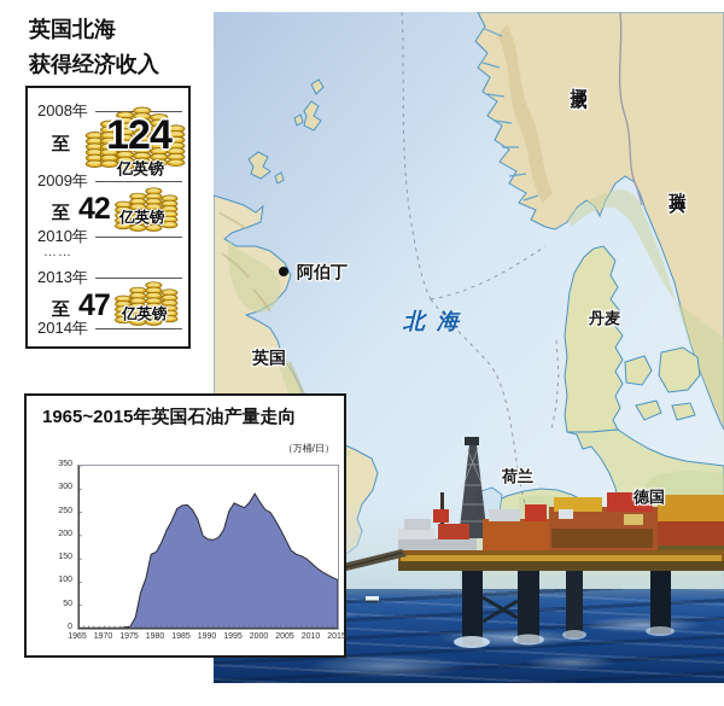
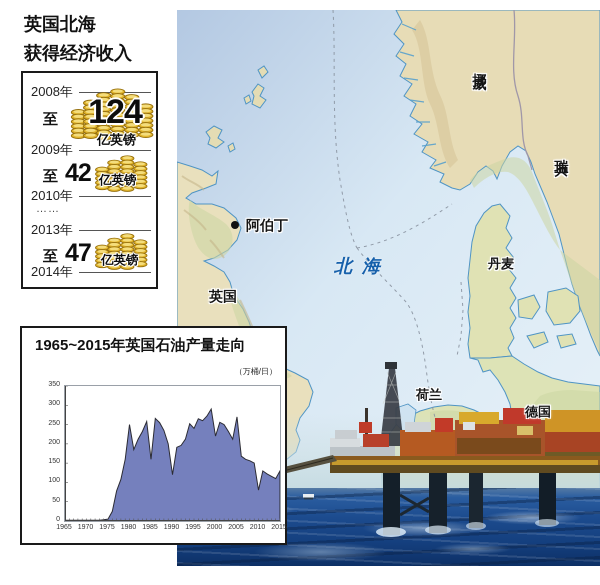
1980: 160 -> 250
1985: 260 -> 160
1990: 190 -> 120
1995: 270 -> 240
2000: 270 -> 220
2005: 190 -> 270
2010: 140 -> 80
2015: 100 -> 130
